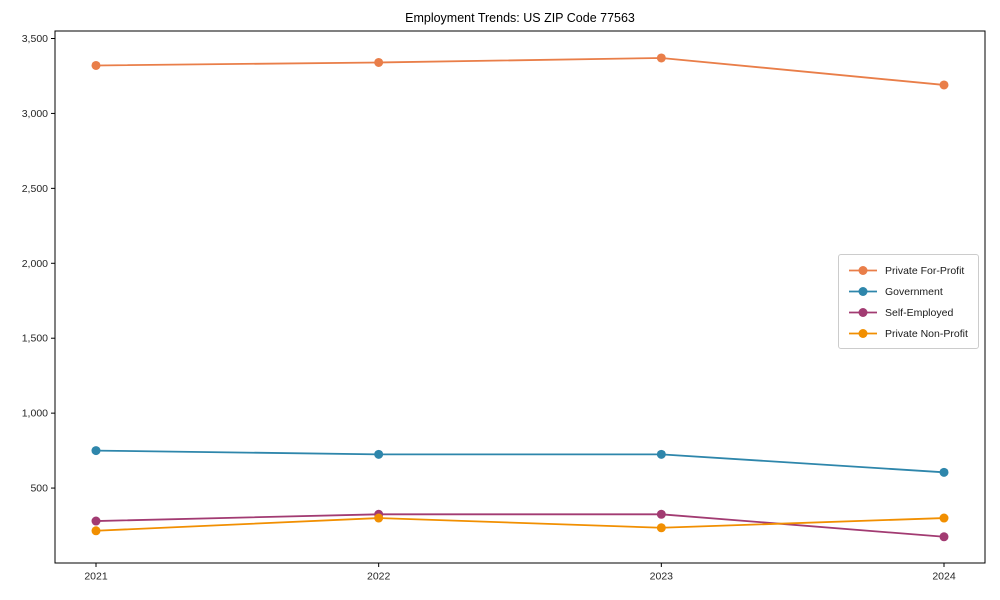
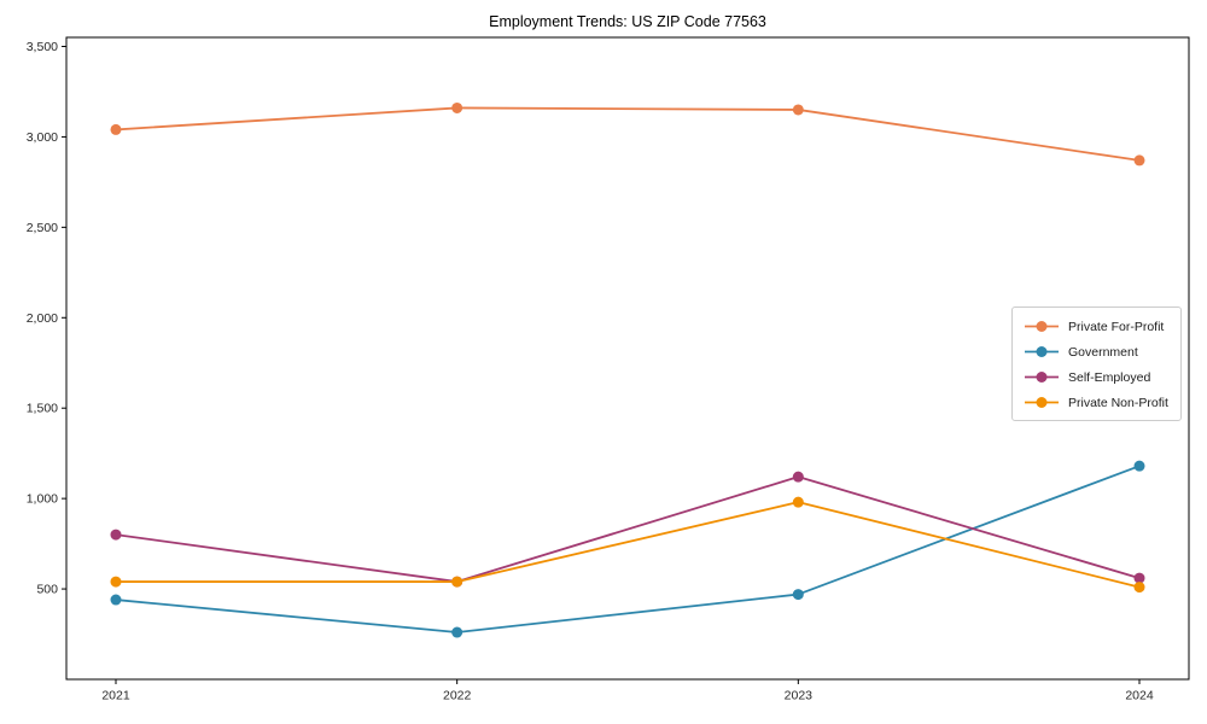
Private For-Profit/2021: 3320 -> 3040
Government/2021: 750 -> 440
Self-Employed/2021: 280 -> 800
Private Non-Profit/2021: 220 -> 540
Private For-Profit/2022: 3340 -> 3160
Government/2022: 720 -> 260
Self-Employed/2022: 320 -> 540
Private Non-Profit/2022: 300 -> 540
Private For-Profit/2023: 3370 -> 3150
Government/2023: 720 -> 470
Self-Employed/2023: 320 -> 1120
Private Non-Profit/2023: 240 -> 980
Private For-Profit/2024: 3190 -> 2870
Government/2024: 600 -> 1180
Self-Employed/2024: 180 -> 560
Private Non-Profit/2024: 300 -> 510
